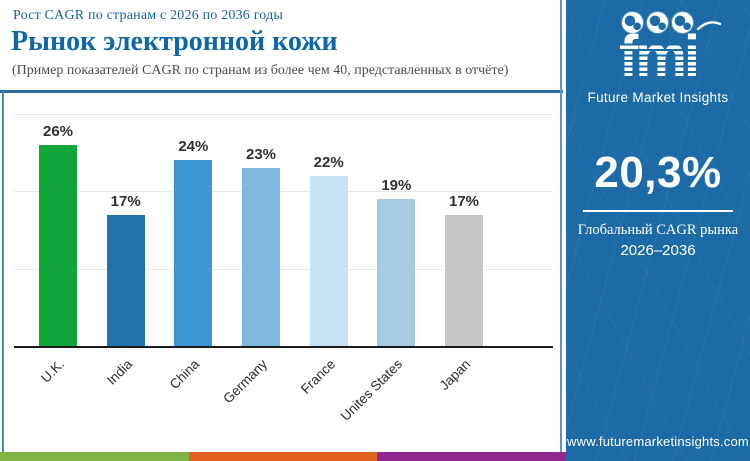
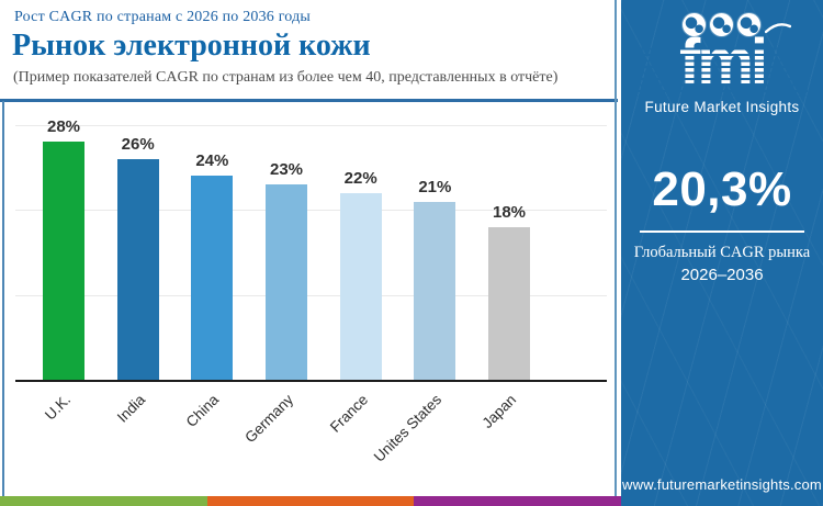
U.K.: 26% -> 28%
India: 17% -> 26%
Unites States: 19% -> 21%
Japan: 17% -> 18%
